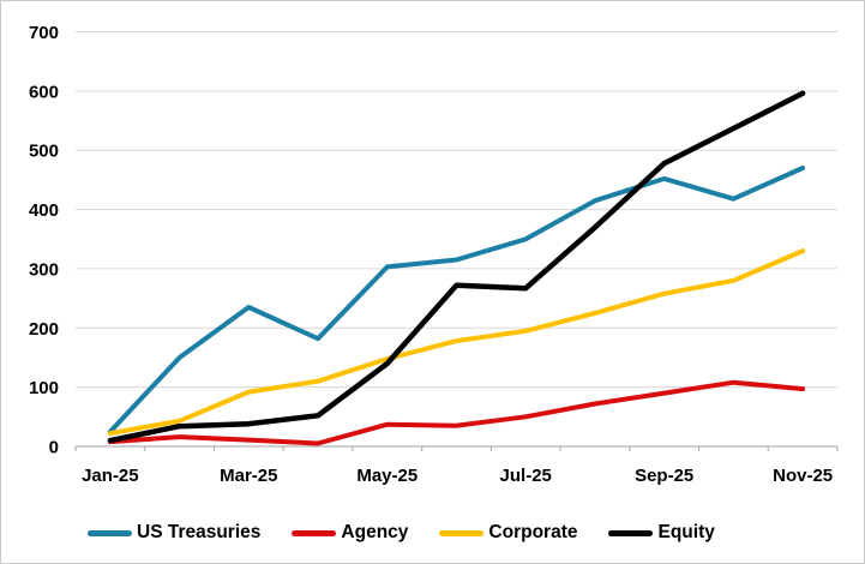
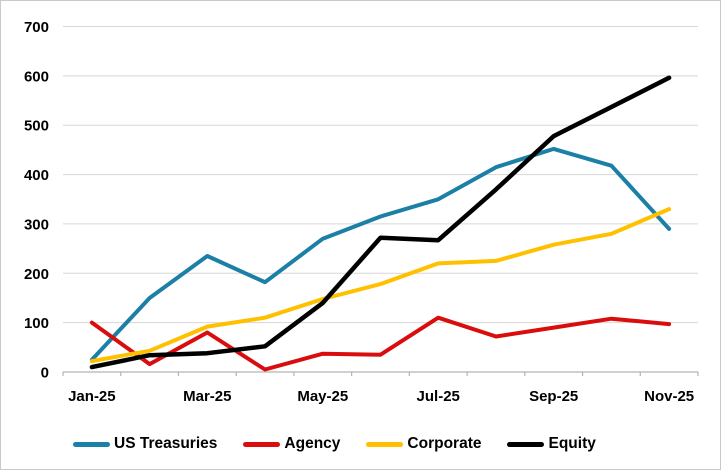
Agency/Jan-25: 10 -> 100
Agency/Mar-25: 10 -> 80
US Treasuries/May-25: 300 -> 270
Agency/Jul-25: 50 -> 110
Corporate/Jul-25: 200 -> 220
US Treasuries/Nov-25: 470 -> 290
